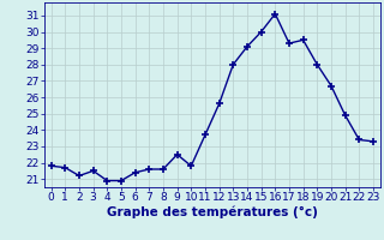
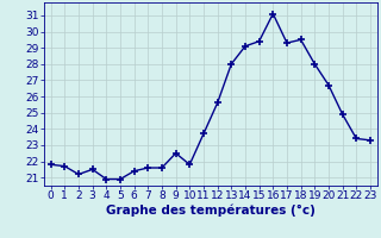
15: 30.0 -> 29.4
